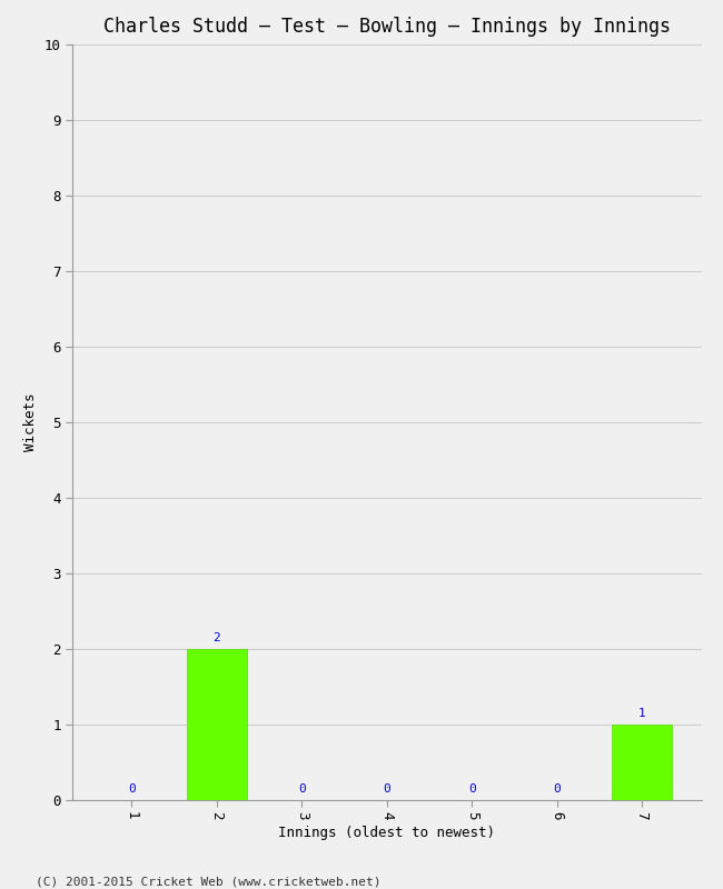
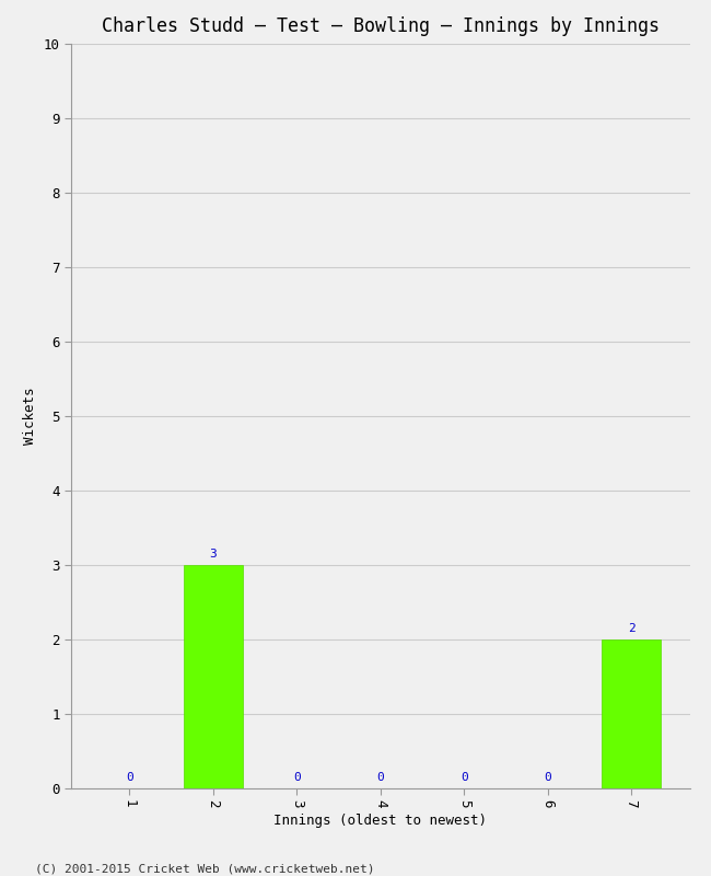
2: 2 -> 3
7: 1 -> 2
